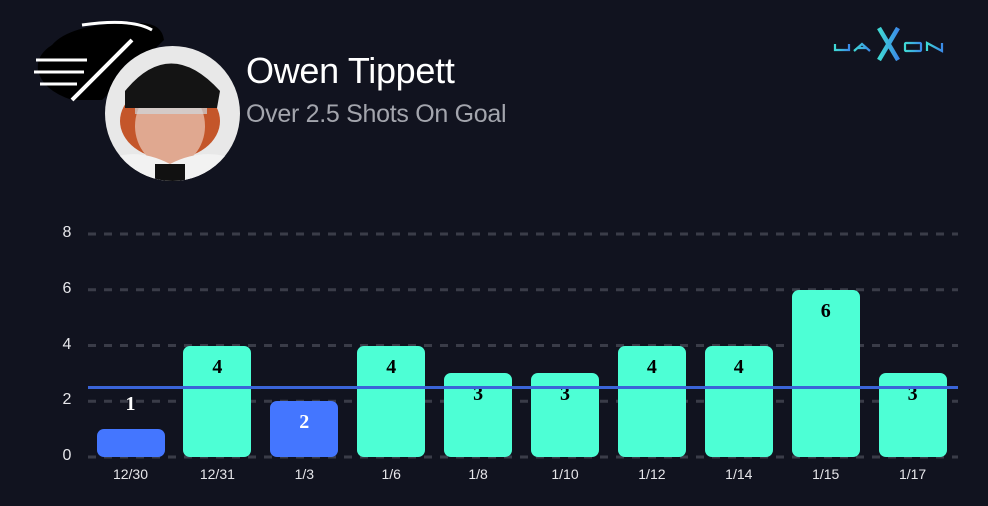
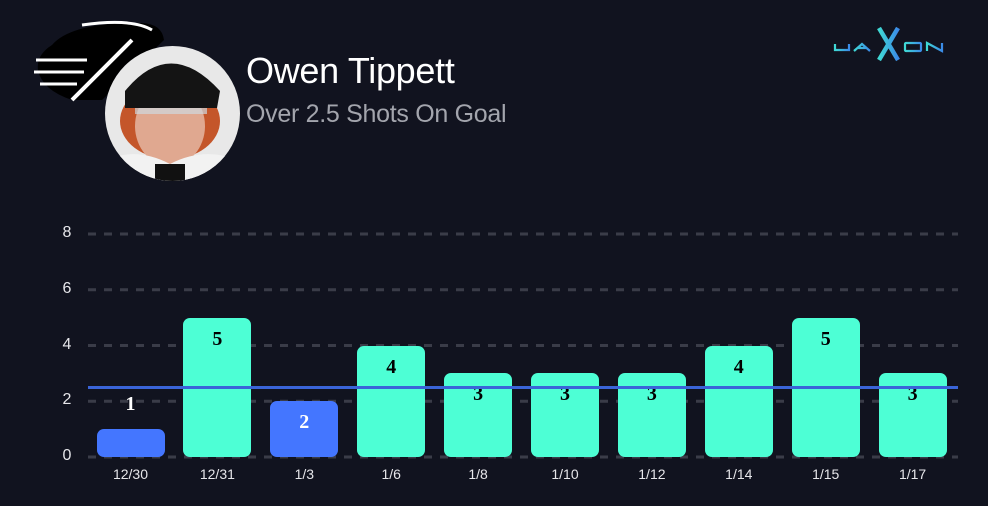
12/31: 4 -> 5
1/12: 4 -> 3
1/15: 6 -> 5
